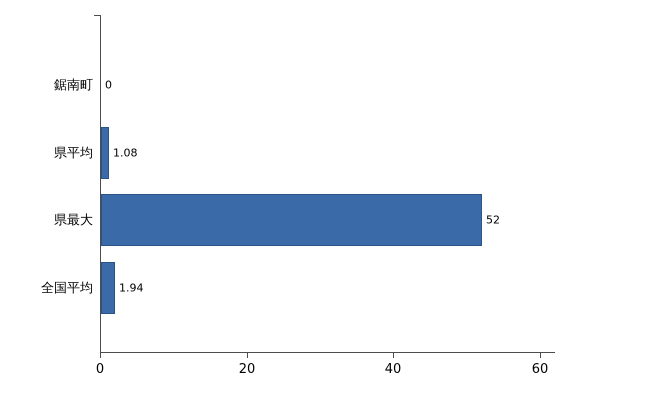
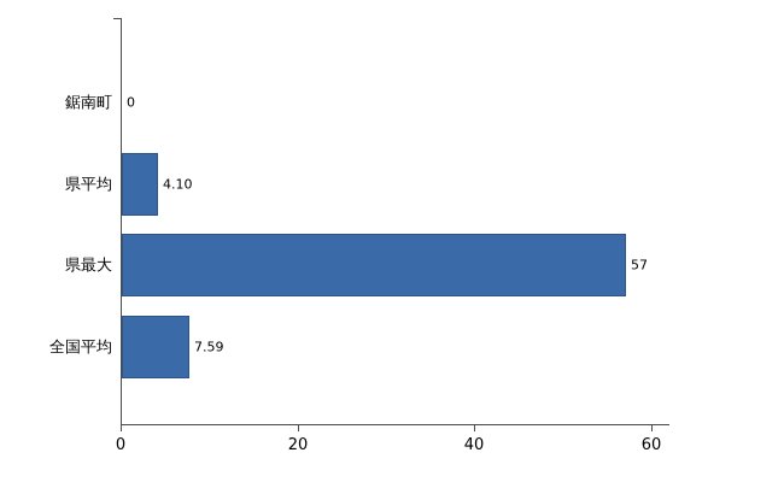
県平均: 1.08 -> 4.10
県最大: 52 -> 57
全国平均: 1.94 -> 7.59
